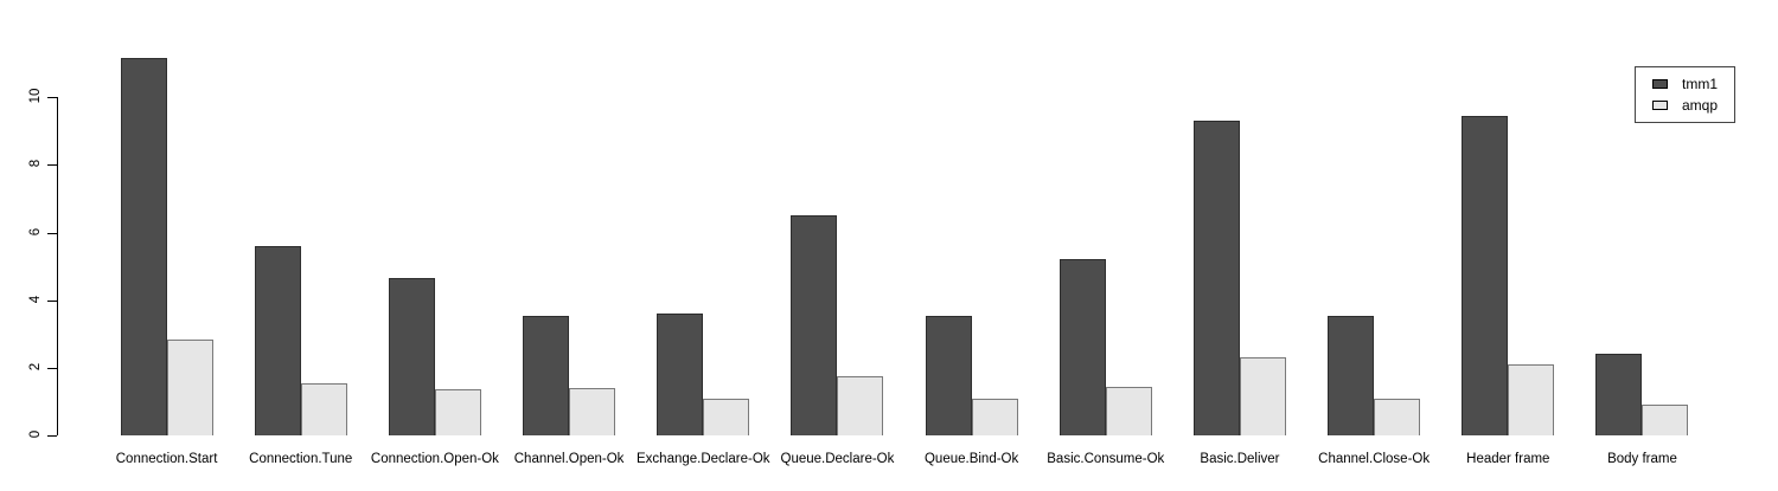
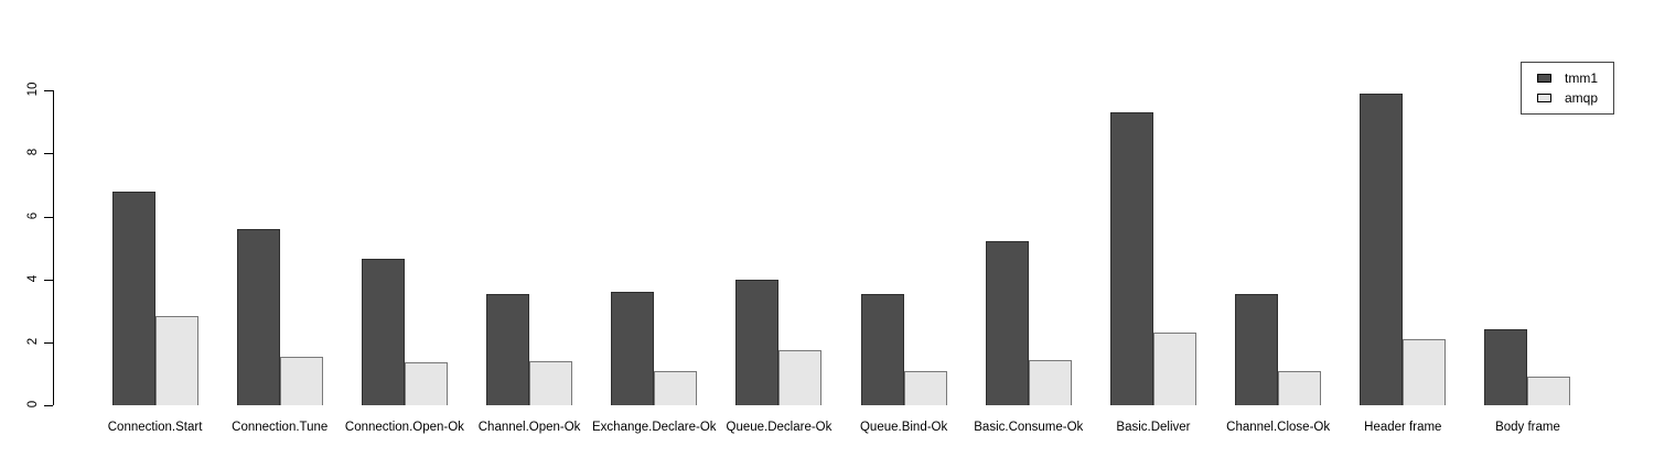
tmm1/Connection.Start: 11.2 -> 6.8
tmm1/Queue.Declare-Ok: 6.5 -> 4.0
tmm1/Header frame: 9.4 -> 9.9
